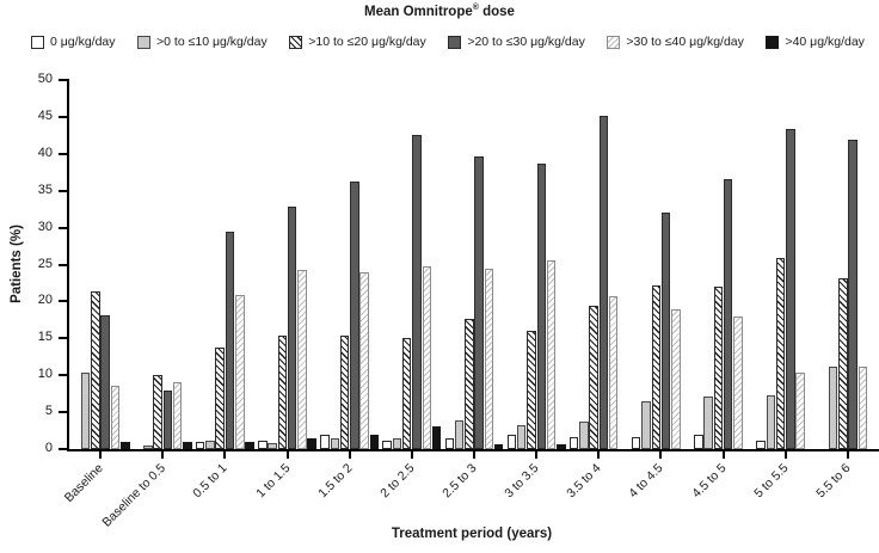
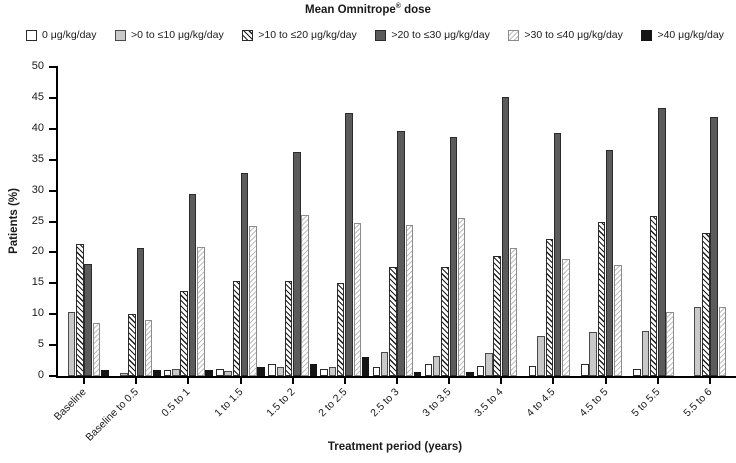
>20 to ≤30 μg/kg/day/Baseline to 0.5: 8 -> 21
>30 to ≤40 μg/kg/day/1.5 to 2: 24 -> 26
>10 to ≤20 μg/kg/day/3 to 3.5: 16 -> 18
>20 to ≤30 μg/kg/day/4 to 4.5: 32 -> 39
>10 to ≤20 μg/kg/day/4.5 to 5: 22 -> 25
